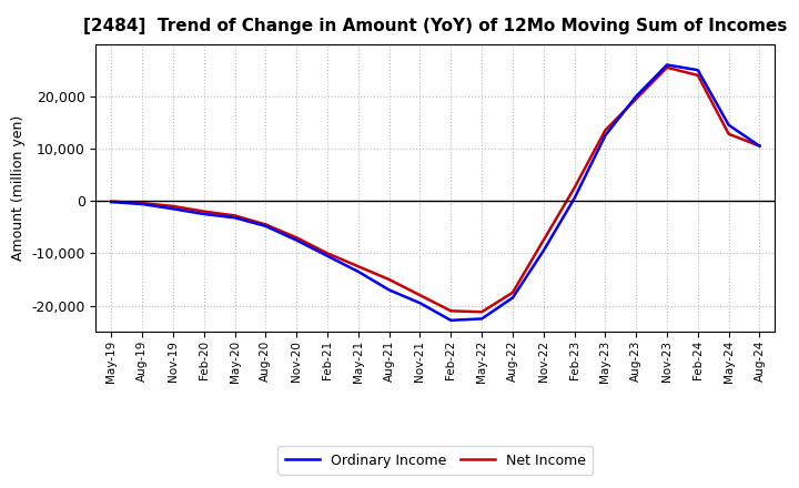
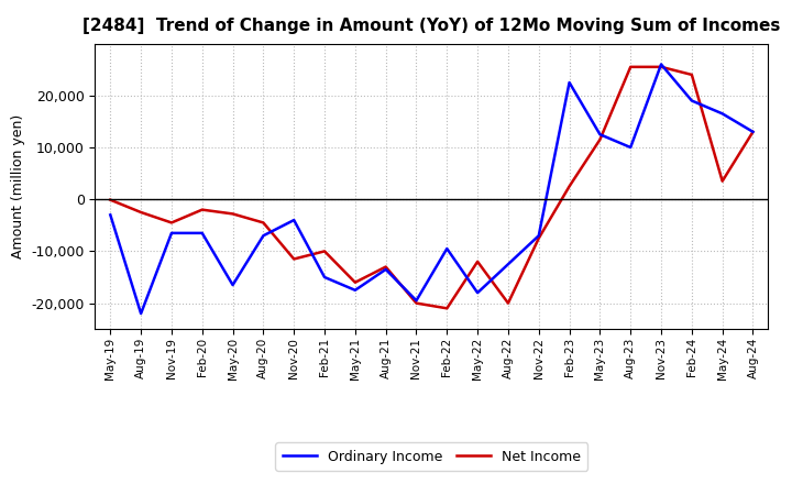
Ordinary Income/May-19: -200 -> -3,000
Ordinary Income/Aug-19: -600 -> -22,000
Net Income/Aug-19: -400 -> -2,500
Ordinary Income/Nov-19: -1,500 -> -6,500
Net Income/Nov-19: -1,000 -> -4,500
Ordinary Income/Feb-20: -2,500 -> -6,500
Ordinary Income/May-20: -3,200 -> -16,500
Ordinary Income/Aug-20: -4,800 -> -7,000
Ordinary Income/Nov-20: -7,500 -> -4,000
Net Income/Nov-20: -7,000 -> -11,500
Ordinary Income/Feb-21: -10,500 -> -15,000
Ordinary Income/May-21: -13,500 -> -17,500
Net Income/May-21: -12,500 -> -16,000
Ordinary Income/Aug-21: -17,000 -> -13,500
Net Income/Aug-21: -15,000 -> -13,000
Net Income/Nov-21: -18,000 -> -20,000
Ordinary Income/Feb-22: -22,800 -> -9,500
Ordinary Income/May-22: -22,500 -> -18,000
Net Income/May-22: -21,200 -> -12,000
Ordinary Income/Aug-22: -18,500 -> -12,500
Net Income/Aug-22: -17,500 -> -20,000
Ordinary Income/Nov-22: -9,500 -> -7,000
Ordinary Income/Feb-23: 500 -> 22,500
Net Income/May-23: 13,500 -> 11,500
Ordinary Income/Aug-23: 20,000 -> 10,000
Net Income/Aug-23: 19,500 -> 25,500
Ordinary Income/Feb-24: 25,000 -> 19,000
Ordinary Income/May-24: 14,500 -> 16,500
Net Income/May-24: 12,800 -> 3,500
Ordinary Income/Aug-24: 10,500 -> 13,000
Net Income/Aug-24: 10,500 -> 13,000
